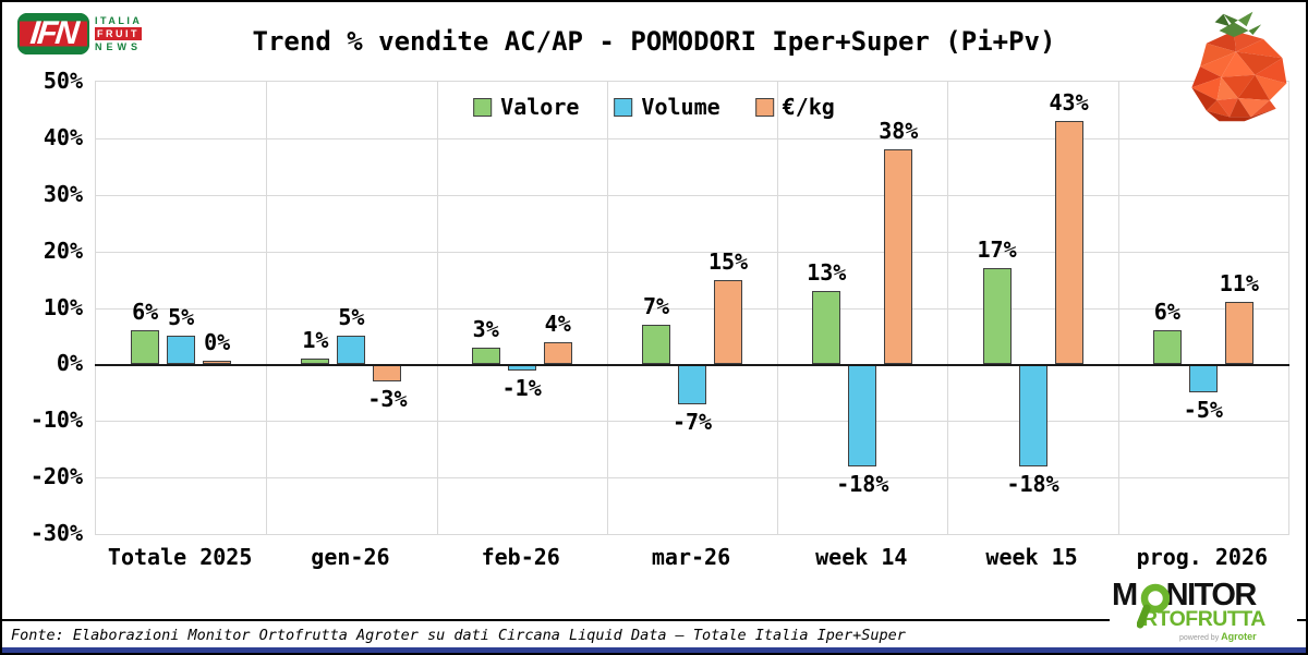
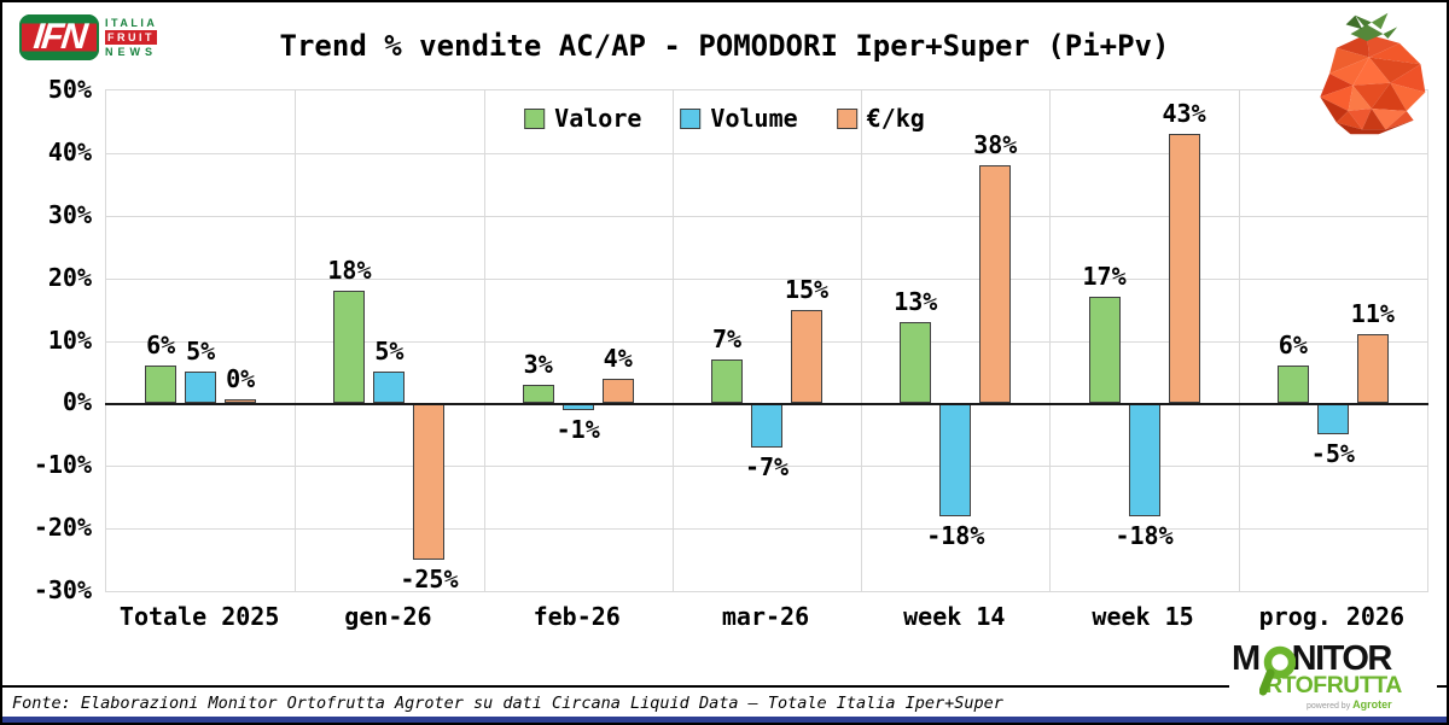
Valore/gen-26: 1% -> 18%
€/kg/gen-26: -3% -> -25%
